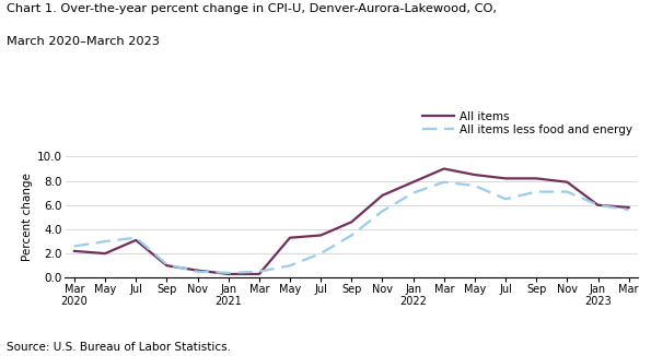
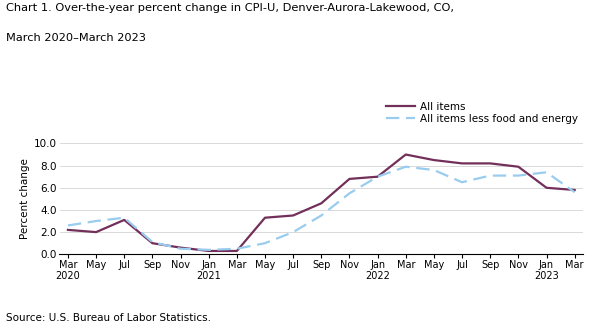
All items/Jan 2022: 7.9 -> 7.0
All items less food and energy/Jan 2023: 6.0 -> 7.4
